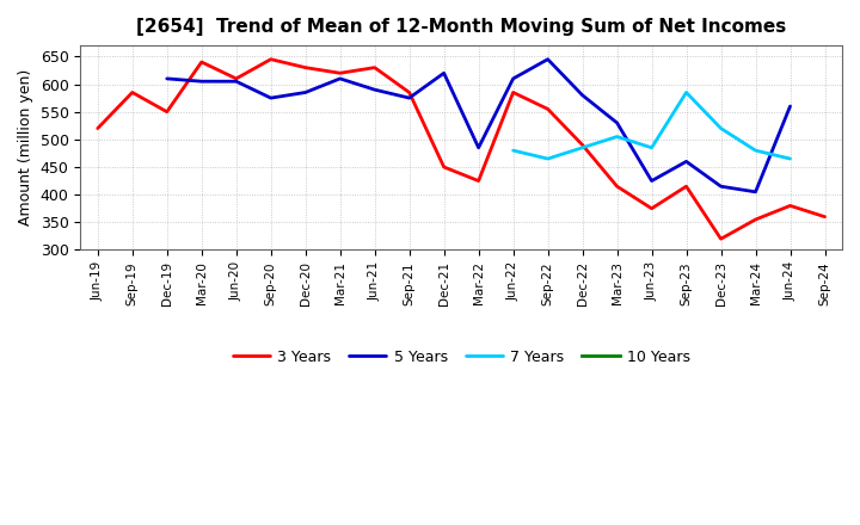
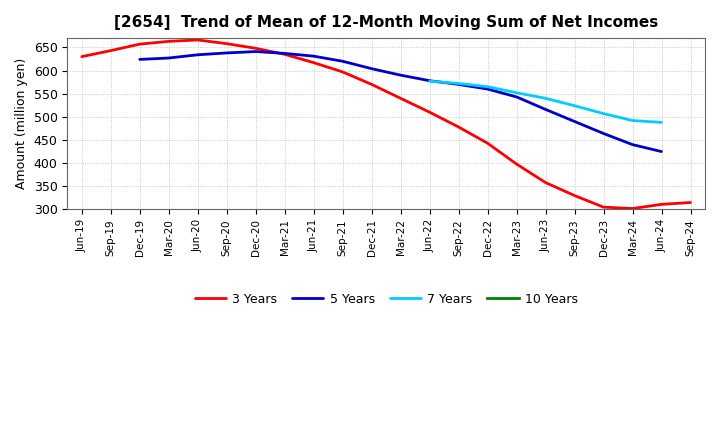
3 Years/Jun-19: 520 -> 630
3 Years/Sep-19: 585 -> 643
3 Years/Dec-19: 550 -> 657
5 Years/Dec-19: 610 -> 624
3 Years/Mar-20: 640 -> 663
5 Years/Mar-20: 605 -> 627
3 Years/Jun-20: 610 -> 666
5 Years/Jun-20: 605 -> 634
3 Years/Sep-20: 645 -> 658
5 Years/Sep-20: 575 -> 638
3 Years/Dec-20: 630 -> 648
5 Years/Dec-20: 585 -> 641
3 Years/Mar-21: 620 -> 635
5 Years/Mar-21: 610 -> 637
3 Years/Jun-21: 630 -> 617
5 Years/Jun-21: 590 -> 631
3 Years/Sep-21: 585 -> 597
5 Years/Sep-21: 575 -> 620
3 Years/Dec-21: 450 -> 570
5 Years/Dec-21: 620 -> 604
3 Years/Mar-22: 425 -> 540
5 Years/Mar-22: 485 -> 590
3 Years/Jun-22: 585 -> 510
5 Years/Jun-22: 610 -> 578
7 Years/Jun-22: 480 -> 577
3 Years/Sep-22: 555 -> 478
5 Years/Sep-22: 645 -> 570
7 Years/Sep-22: 465 -> 572
3 Years/Dec-22: 490 -> 443
5 Years/Dec-22: 580 -> 560
7 Years/Dec-22: 485 -> 565
3 Years/Mar-23: 415 -> 398
5 Years/Mar-23: 530 -> 543
7 Years/Mar-23: 505 -> 552
3 Years/Jun-23: 375 -> 358
5 Years/Jun-23: 425 -> 516
7 Years/Jun-23: 485 -> 540
3 Years/Sep-23: 415 -> 330
5 Years/Sep-23: 460 -> 490
7 Years/Sep-23: 585 -> 524
3 Years/Dec-23: 320 -> 305
5 Years/Dec-23: 415 -> 464
7 Years/Dec-23: 520 -> 507
3 Years/Mar-24: 355 -> 302
5 Years/Mar-24: 405 -> 440
7 Years/Mar-24: 480 -> 492
3 Years/Jun-24: 380 -> 311
5 Years/Jun-24: 560 -> 425
7 Years/Jun-24: 465 -> 488
3 Years/Sep-24: 360 -> 315
